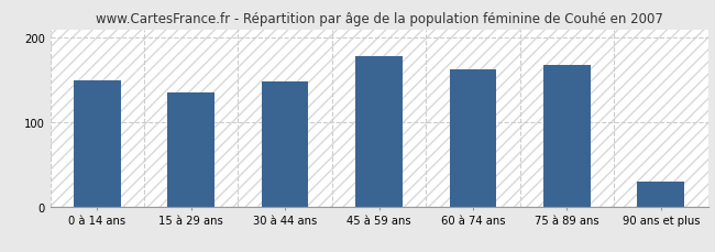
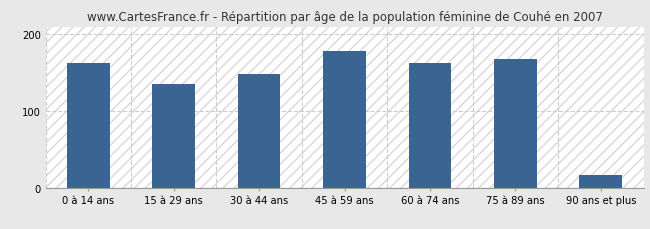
0 à 14 ans: 150 -> 162
90 ans et plus: 30 -> 16
